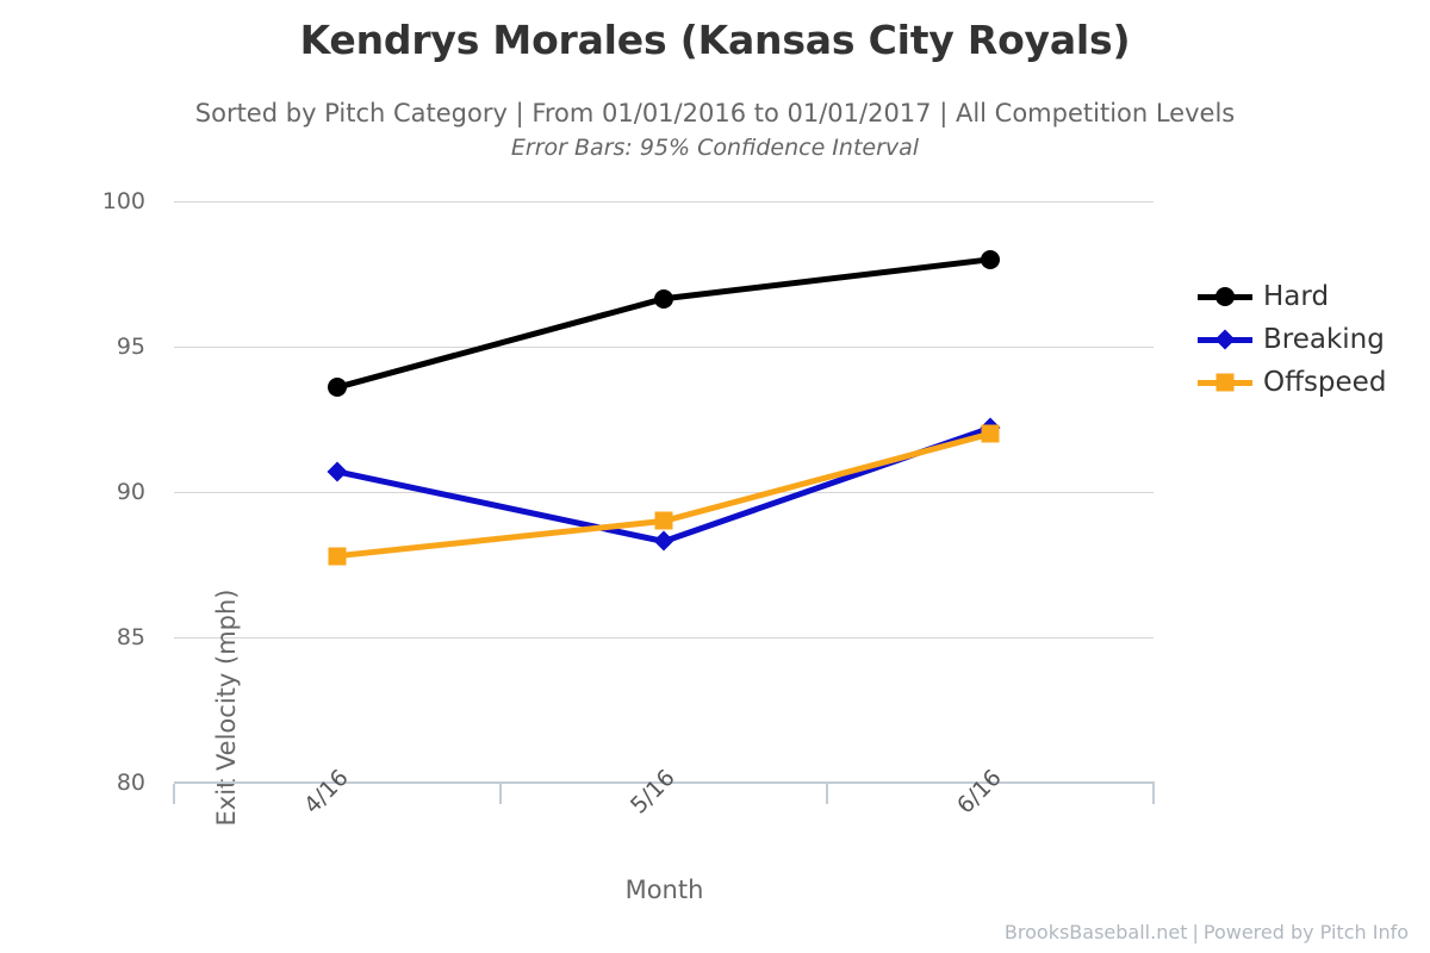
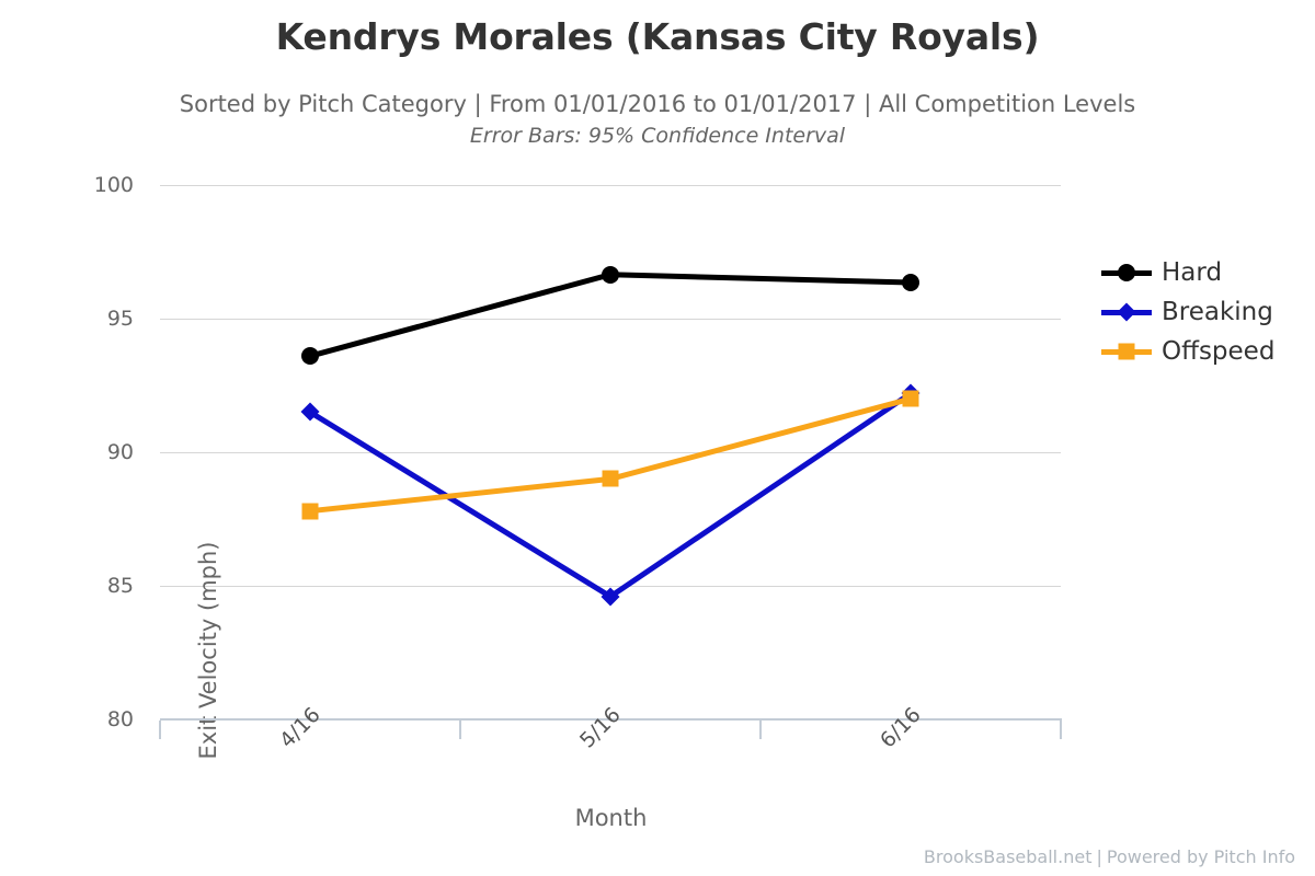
Breaking/4/16: 90.7 -> 91.5
Breaking/5/16: 88.3 -> 84.6
Hard/6/16: 98.0 -> 96.3
